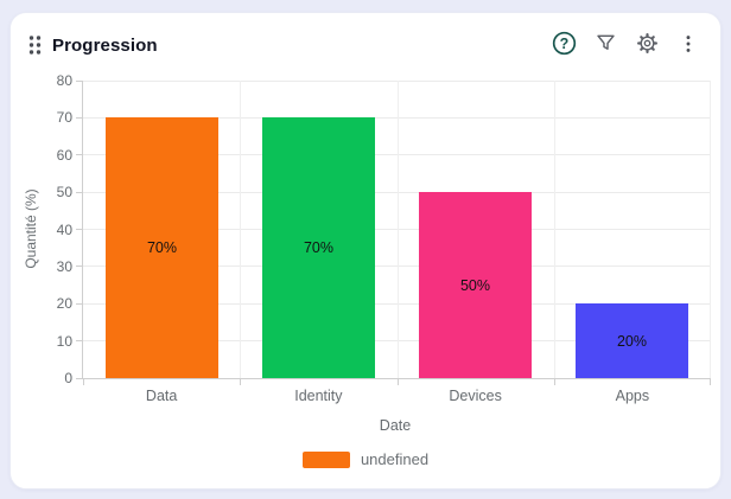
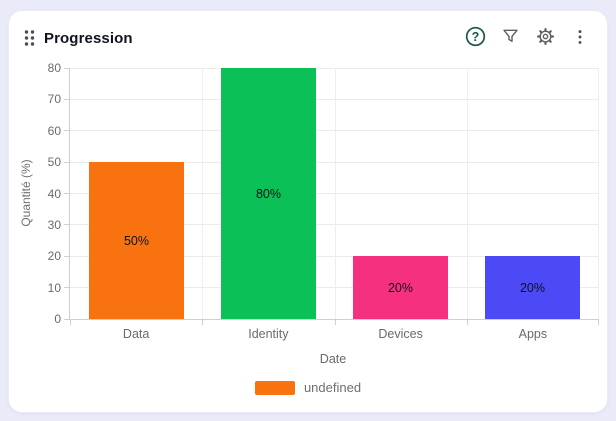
Data: 70% -> 50%
Identity: 70% -> 80%
Devices: 50% -> 20%
